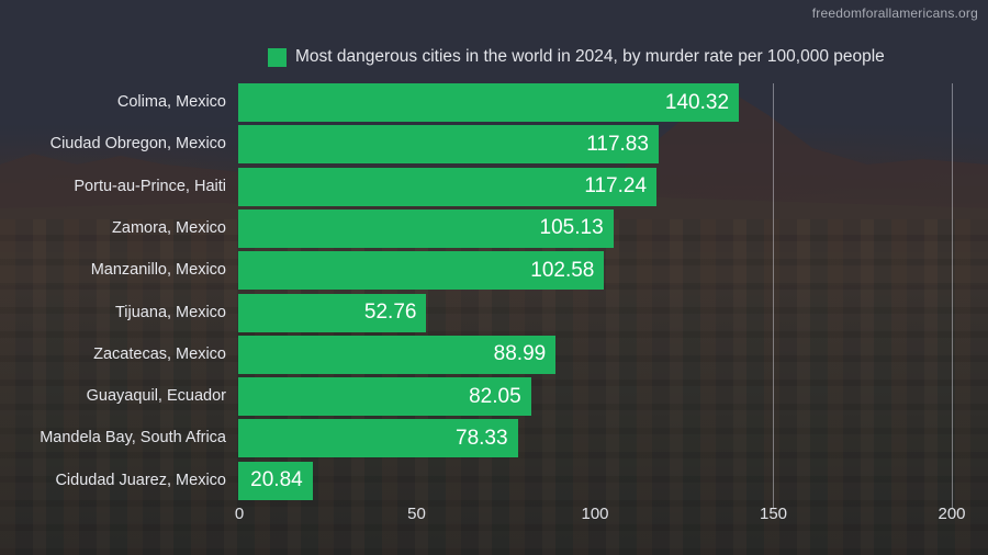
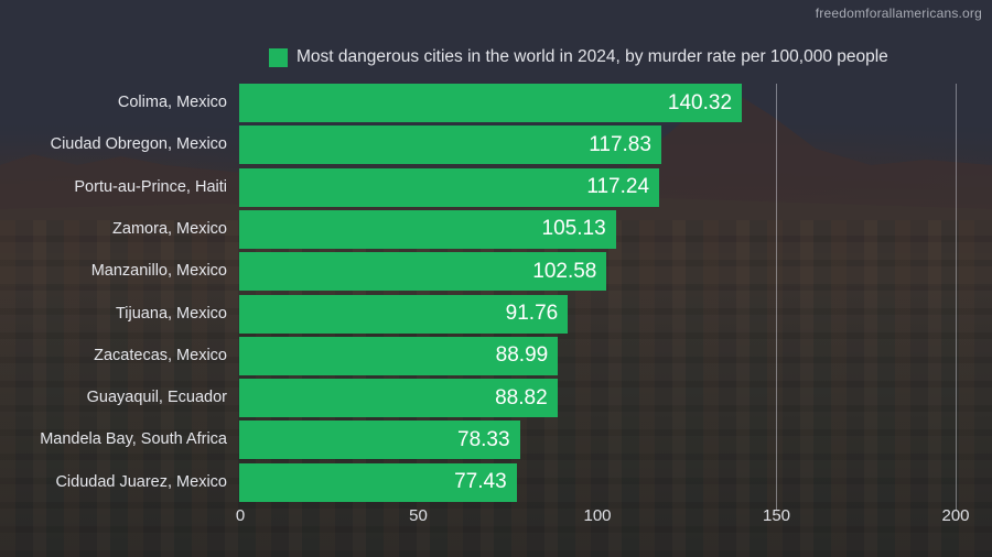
Tijuana, Mexico: 52.76 -> 91.76
Guayaquil, Ecuador: 82.05 -> 88.82
Cidudad Juarez, Mexico: 20.84 -> 77.43
